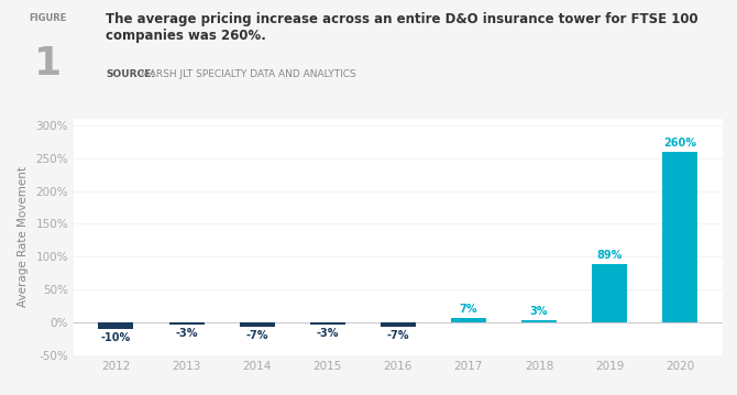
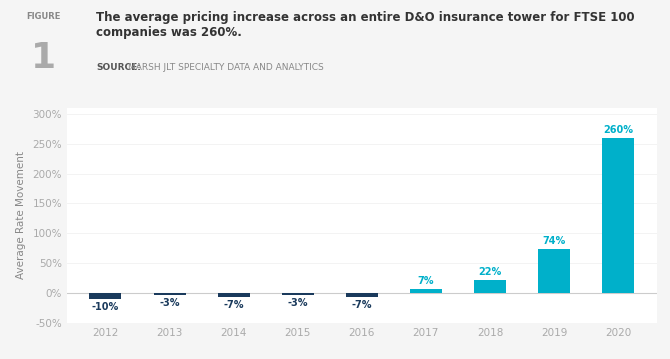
2018: 3% -> 22%
2019: 89% -> 74%
